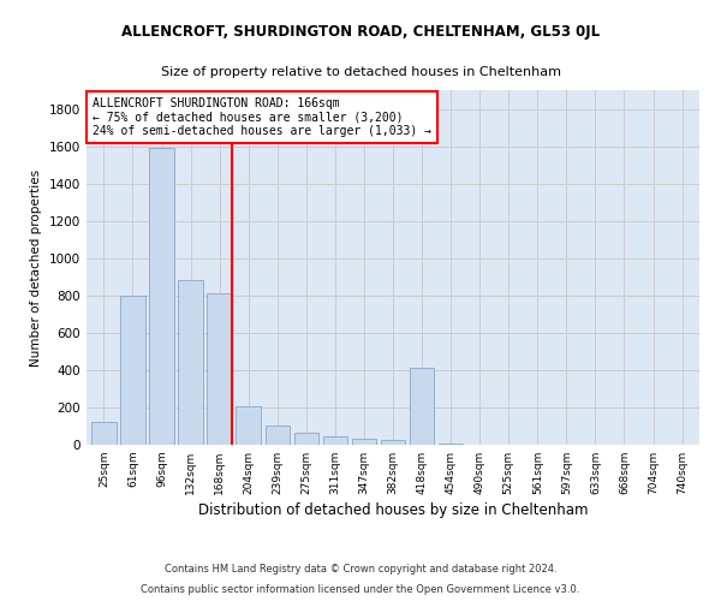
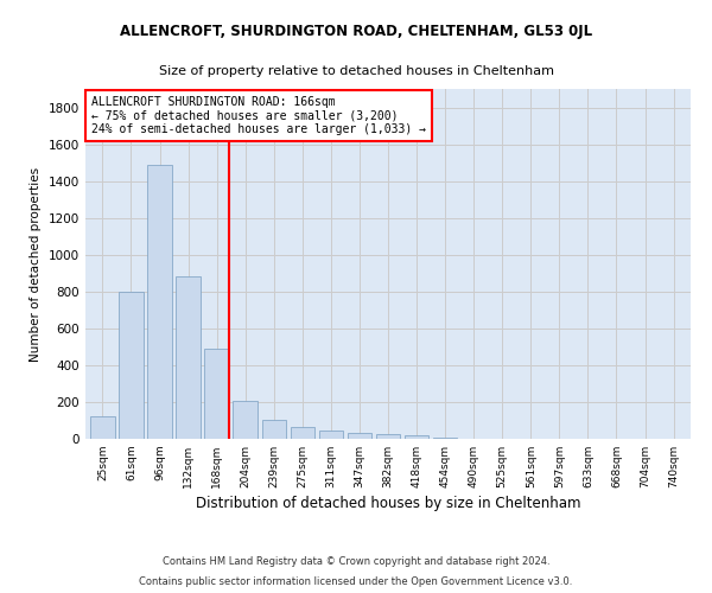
96sqm: 1590 -> 1490
168sqm: 810 -> 490
418sqm: 410 -> 20
